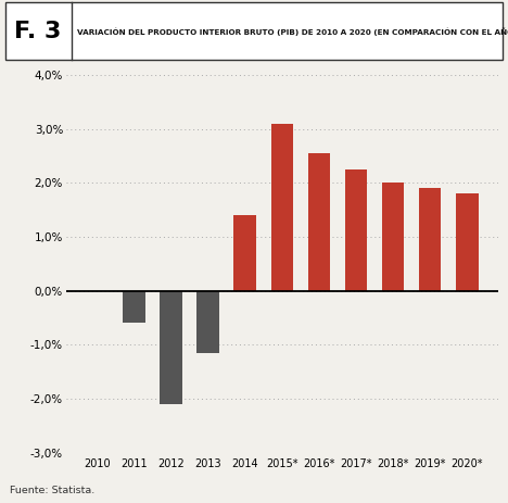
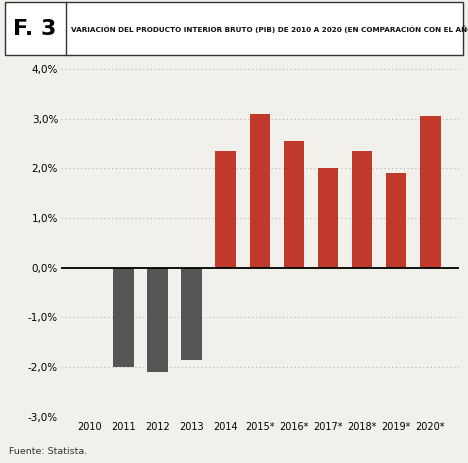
2011: -0,60% -> -2,00%
2013: -1,15% -> -1,85%
2014: 1,40% -> 2,35%
2017*: 2,25% -> 2,00%
2018*: 2,00% -> 2,35%
2020*: 1,80% -> 3,05%
